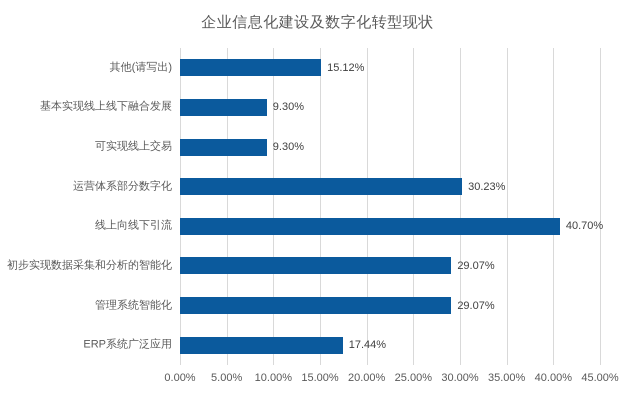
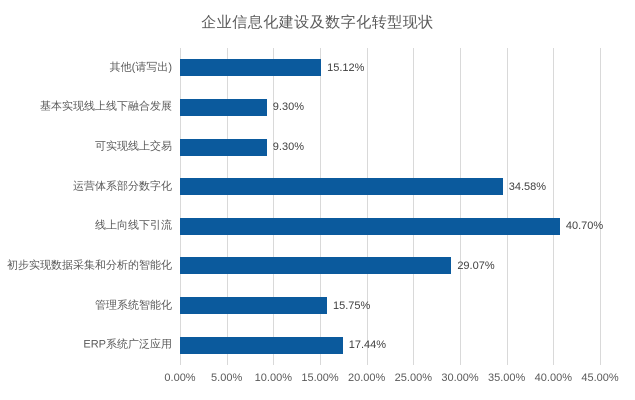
运营体系部分数字化: 30.23% -> 34.58%
管理系统智能化: 29.07% -> 15.75%
